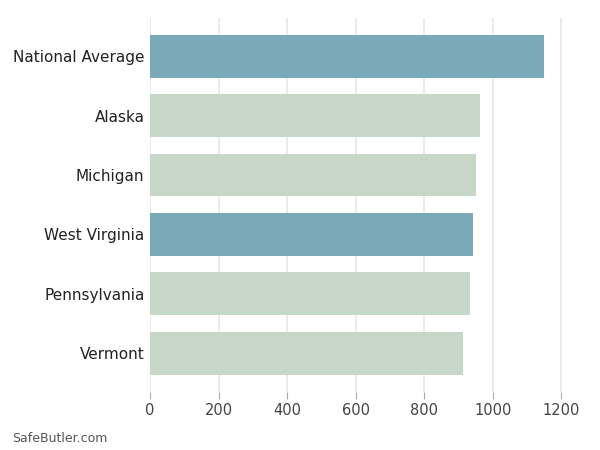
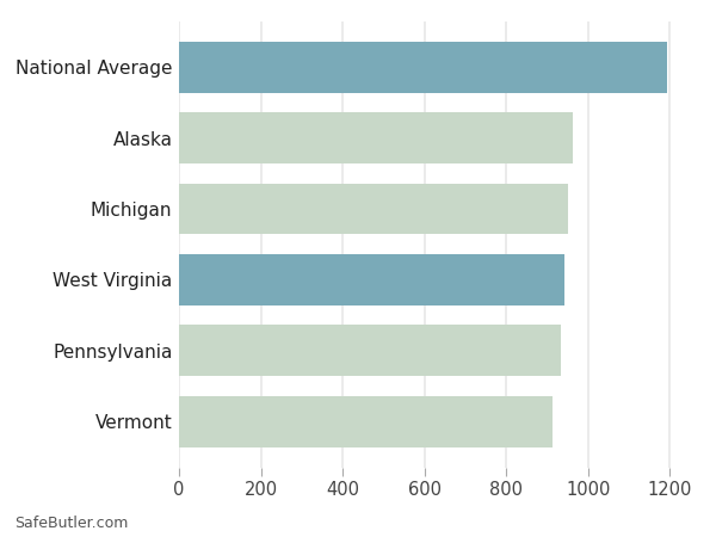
National Average: 1150 -> 1192
